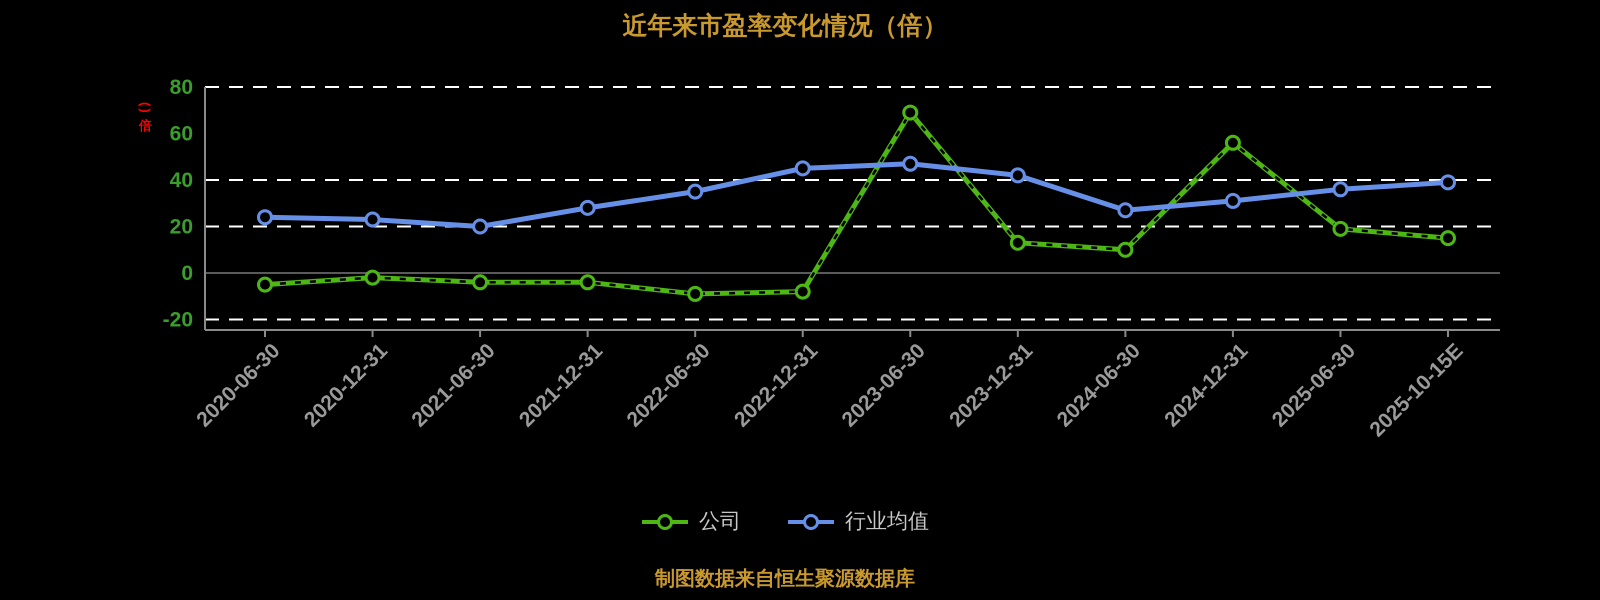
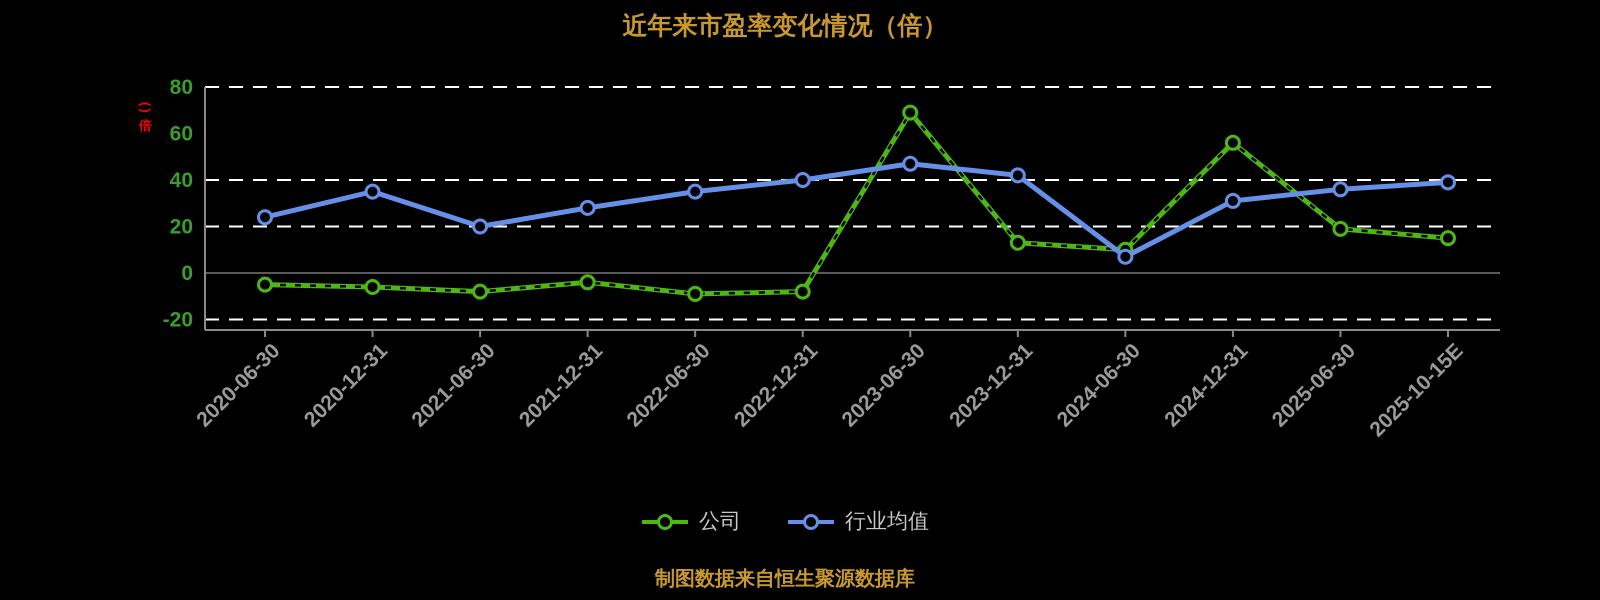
公司/2020-12-31: -2 -> -6
行业均值/2020-12-31: 23 -> 35
公司/2021-06-30: -4 -> -8
行业均值/2022-12-31: 45 -> 40
行业均值/2024-06-30: 27 -> 7
